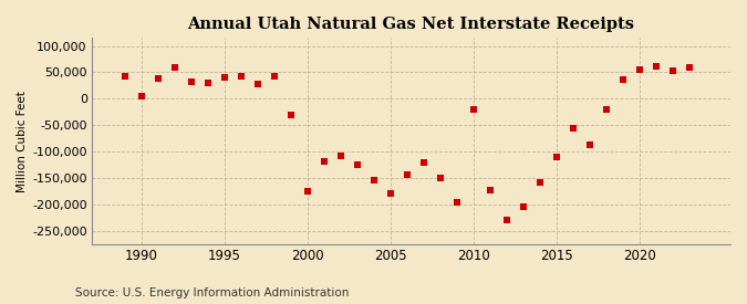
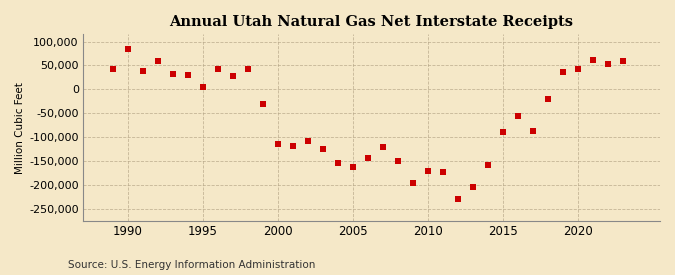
1990: 5,000 -> 85,000
1995: 40,000 -> 5,000
2000: -175,000 -> -115,000
2005: -180,000 -> -162,000
2010: -20,000 -> -170,000
2015: -110,000 -> -90,000
2020: 55,000 -> 42,000
